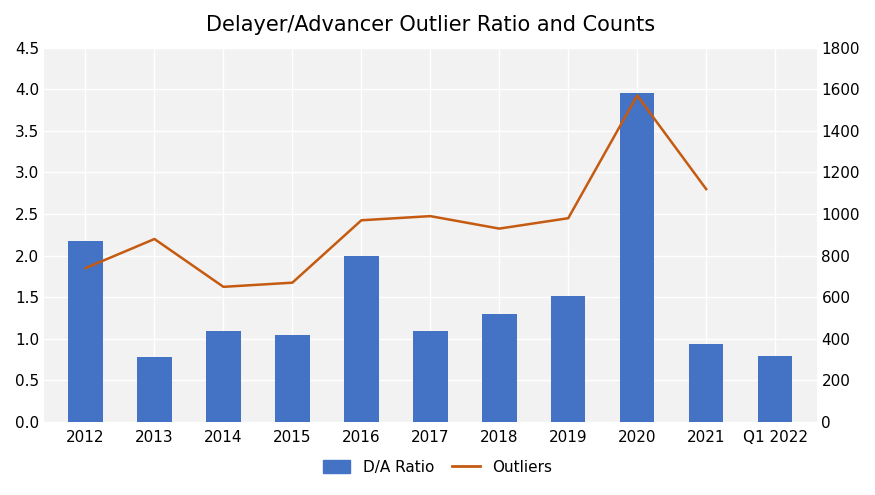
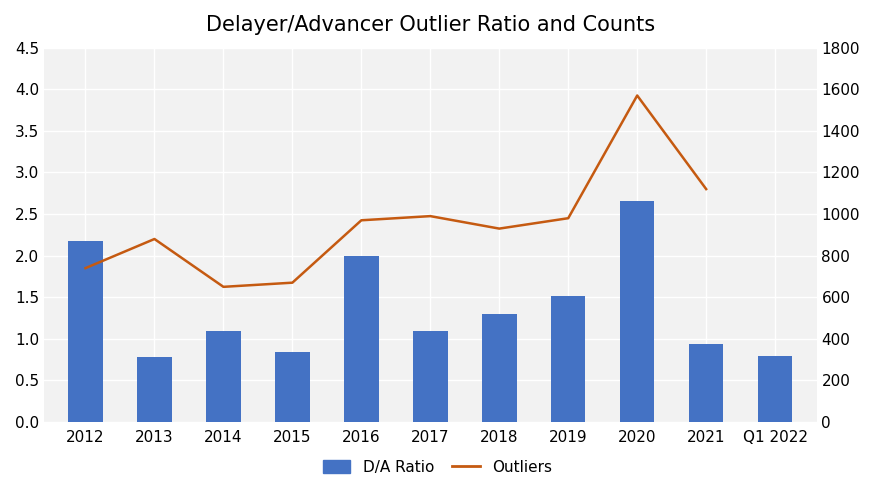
D/A Ratio/2015: 1.05 -> 0.84
D/A Ratio/2020: 3.96 -> 2.66
